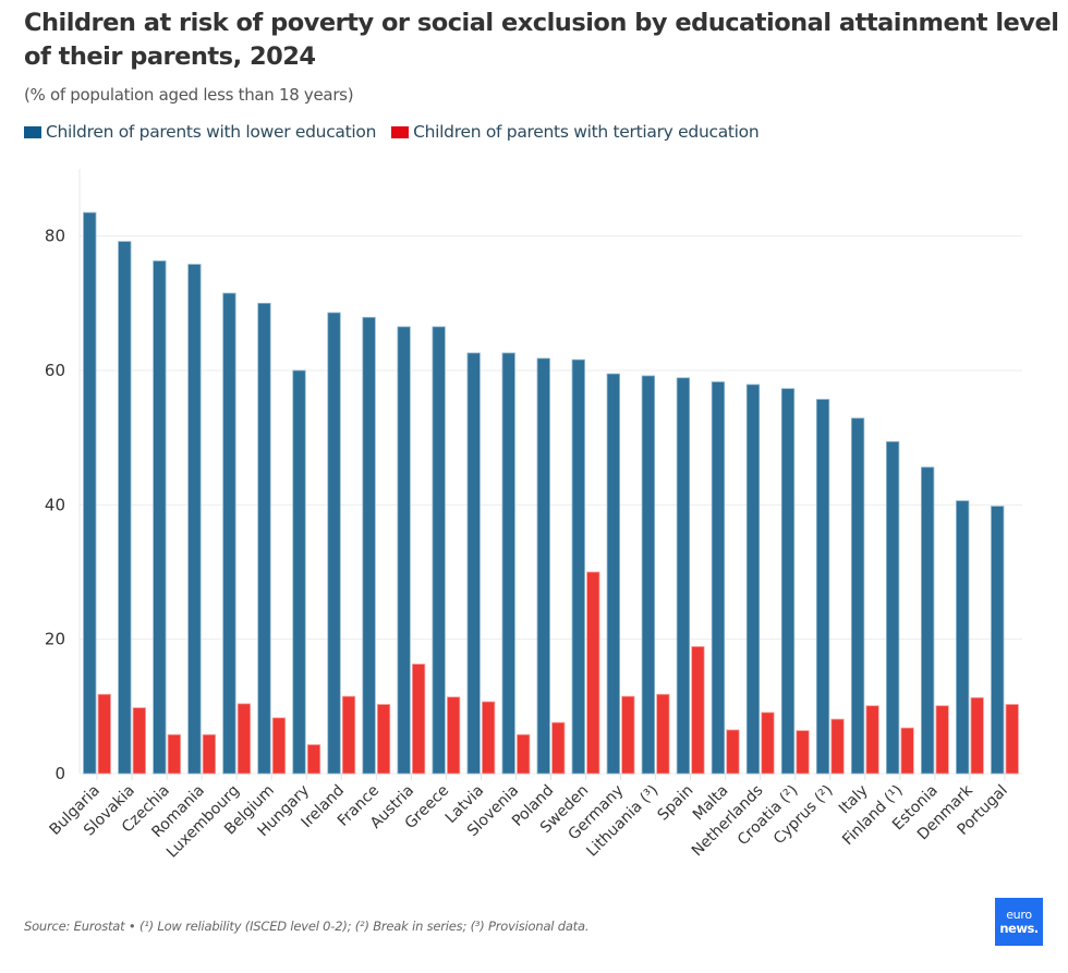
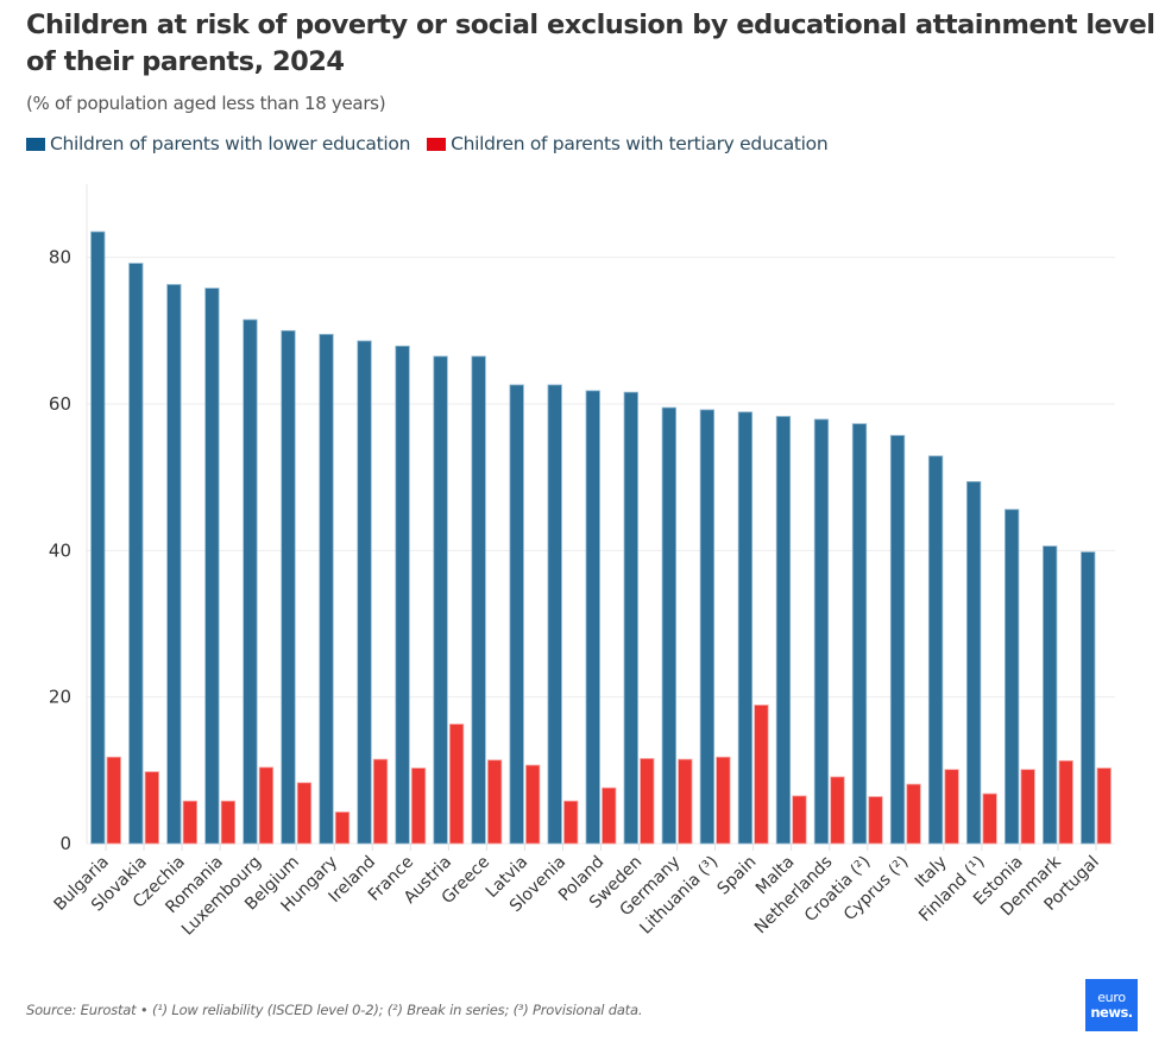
Children of parents with lower education/Hungary: 60 -> 70
Children of parents with tertiary education/Sweden: 30 -> 12
